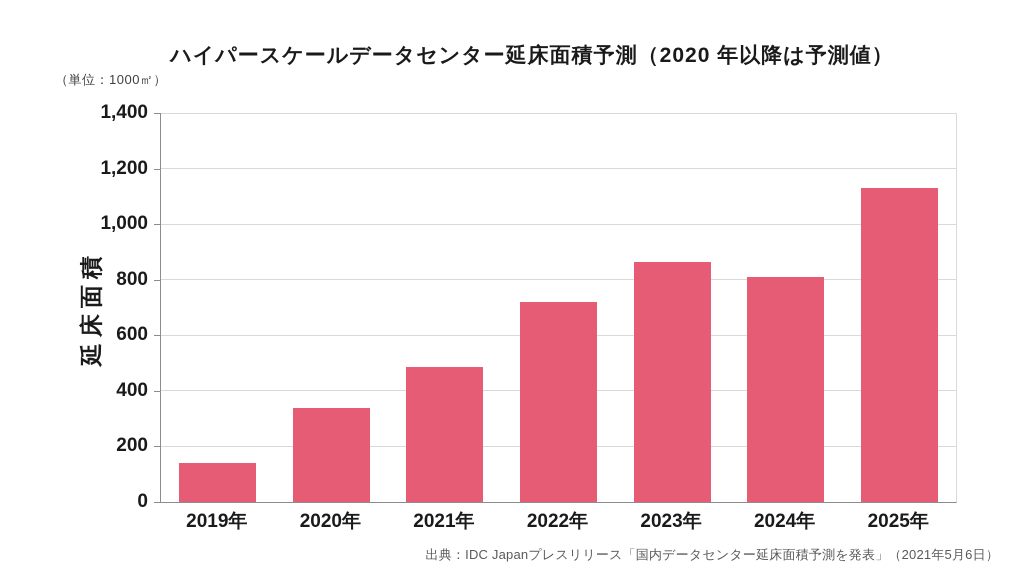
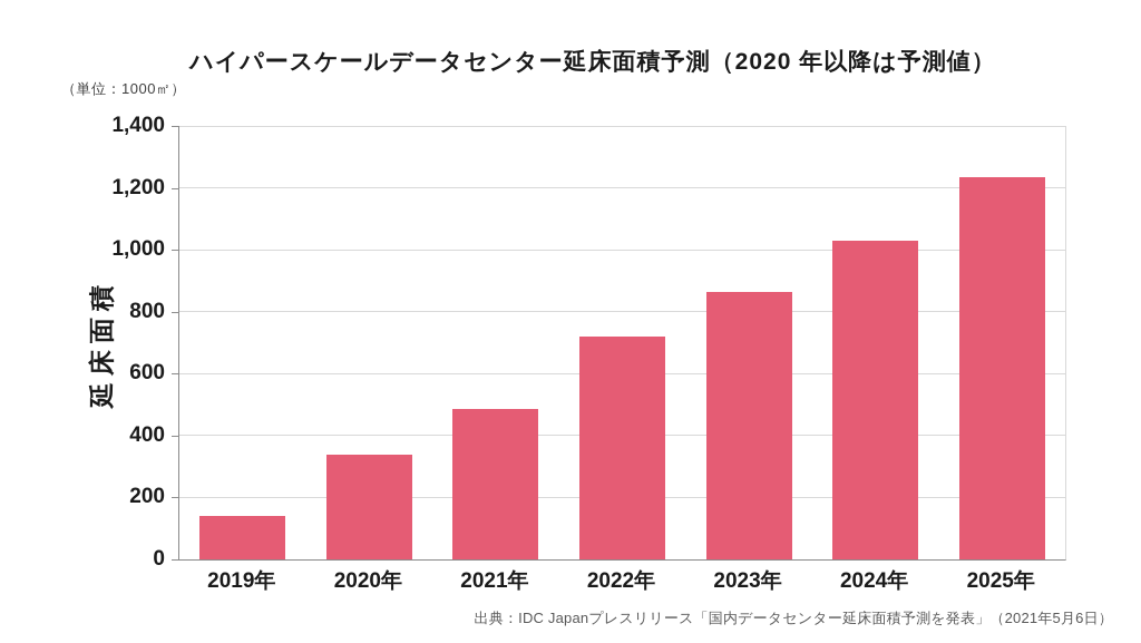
2024年: 810 -> 1030
2025年: 1130 -> 1240
